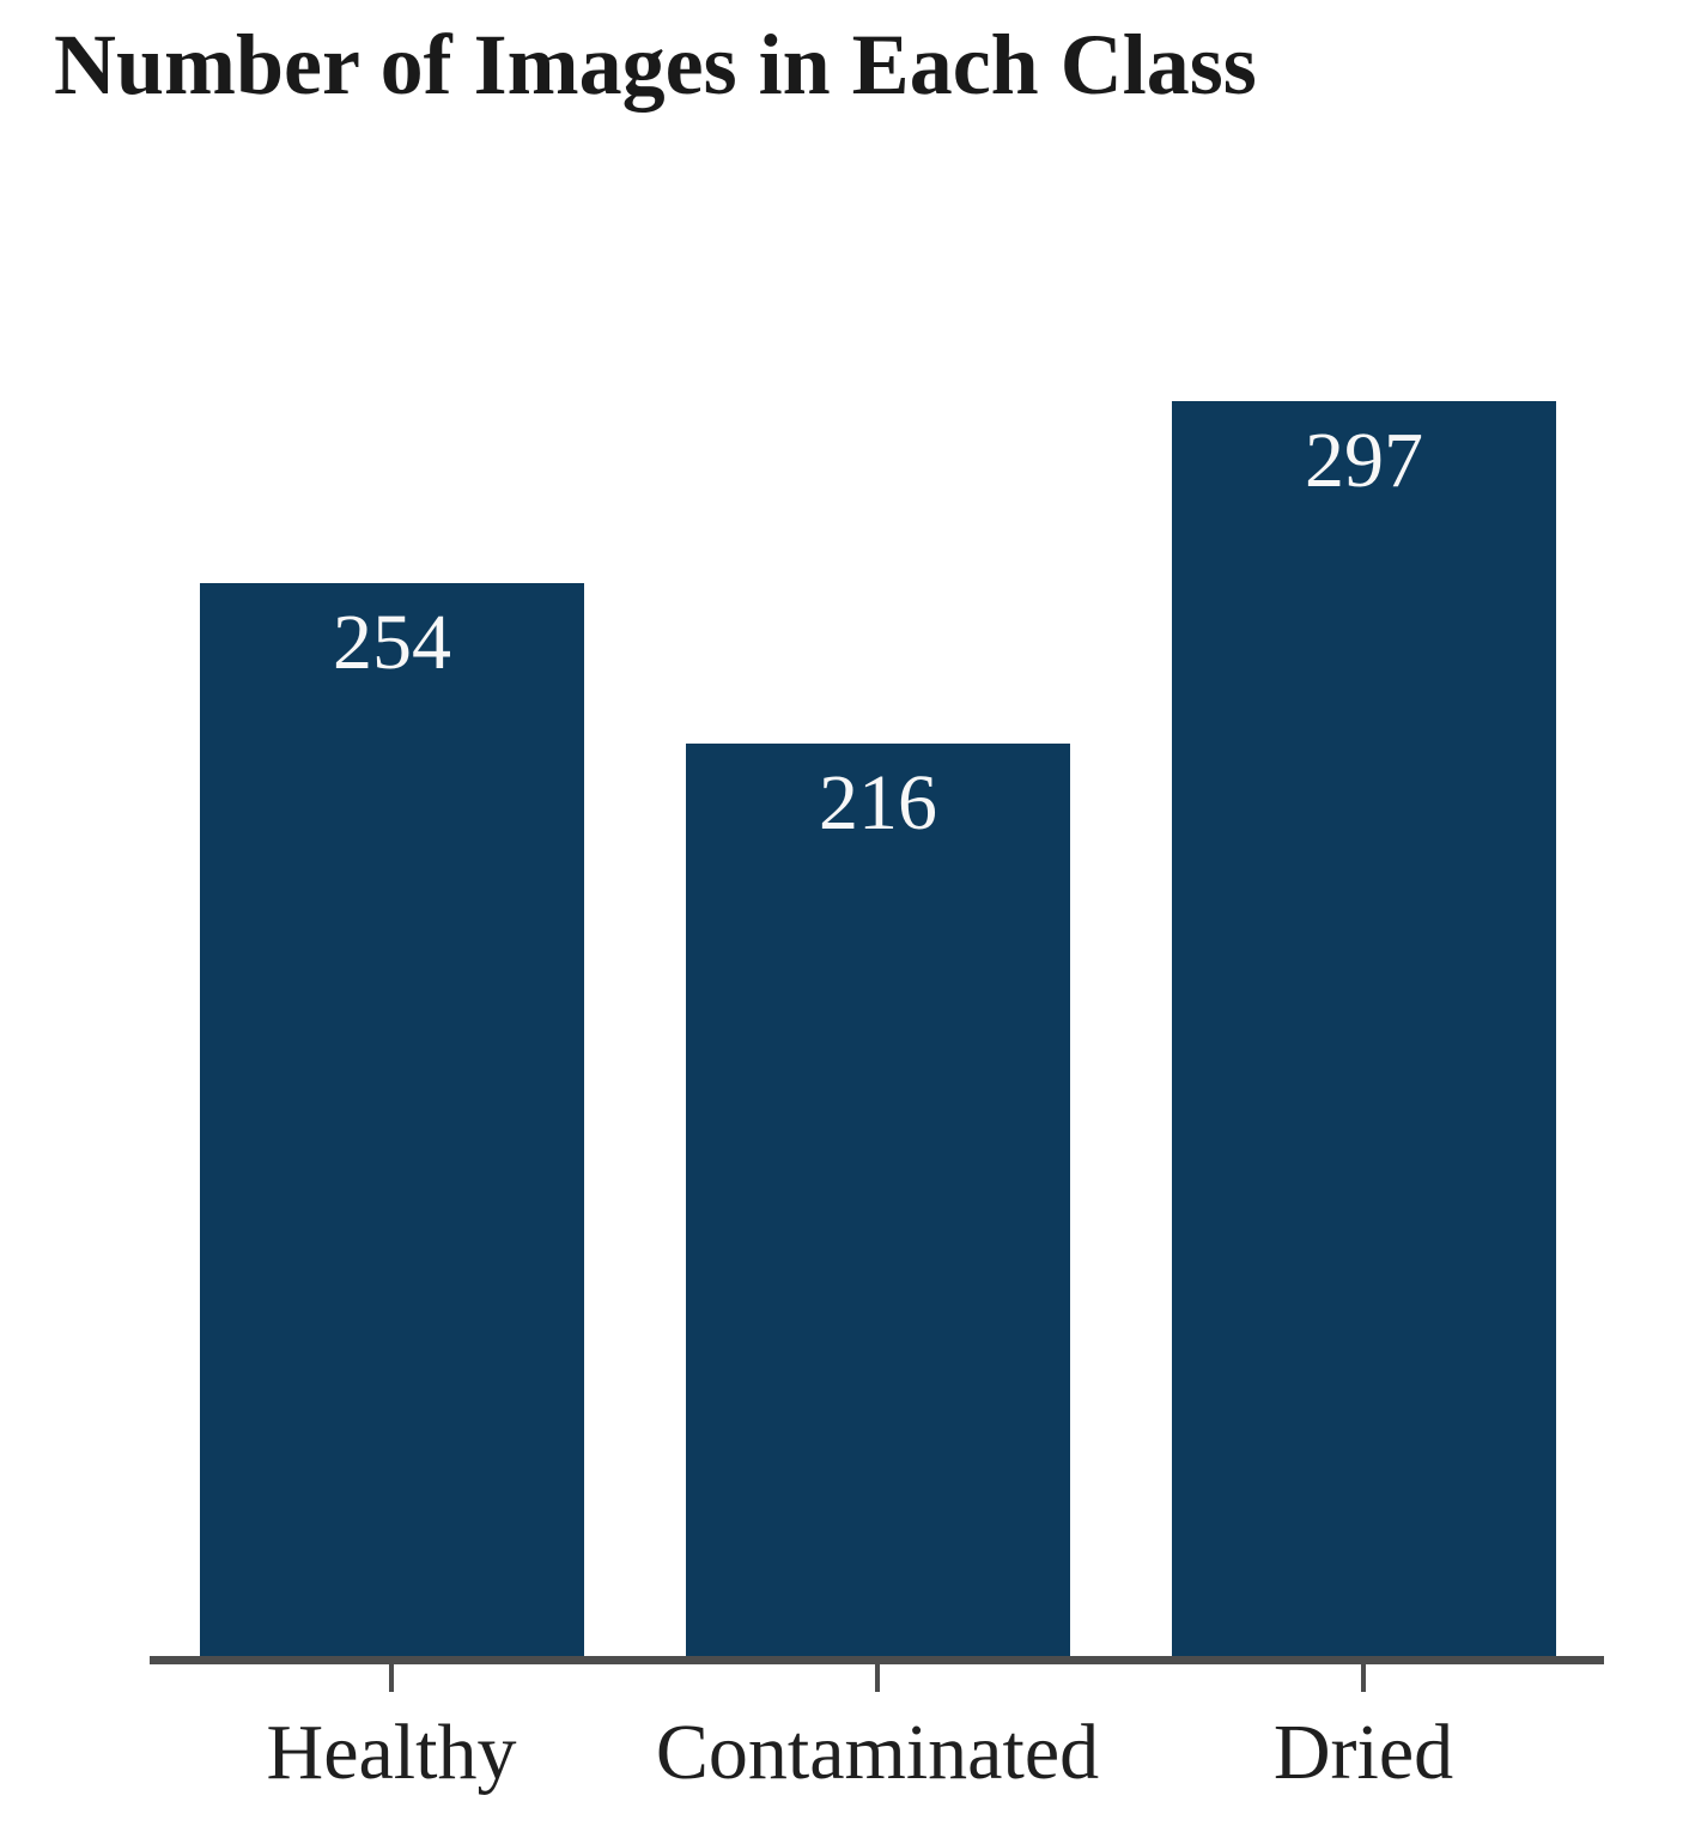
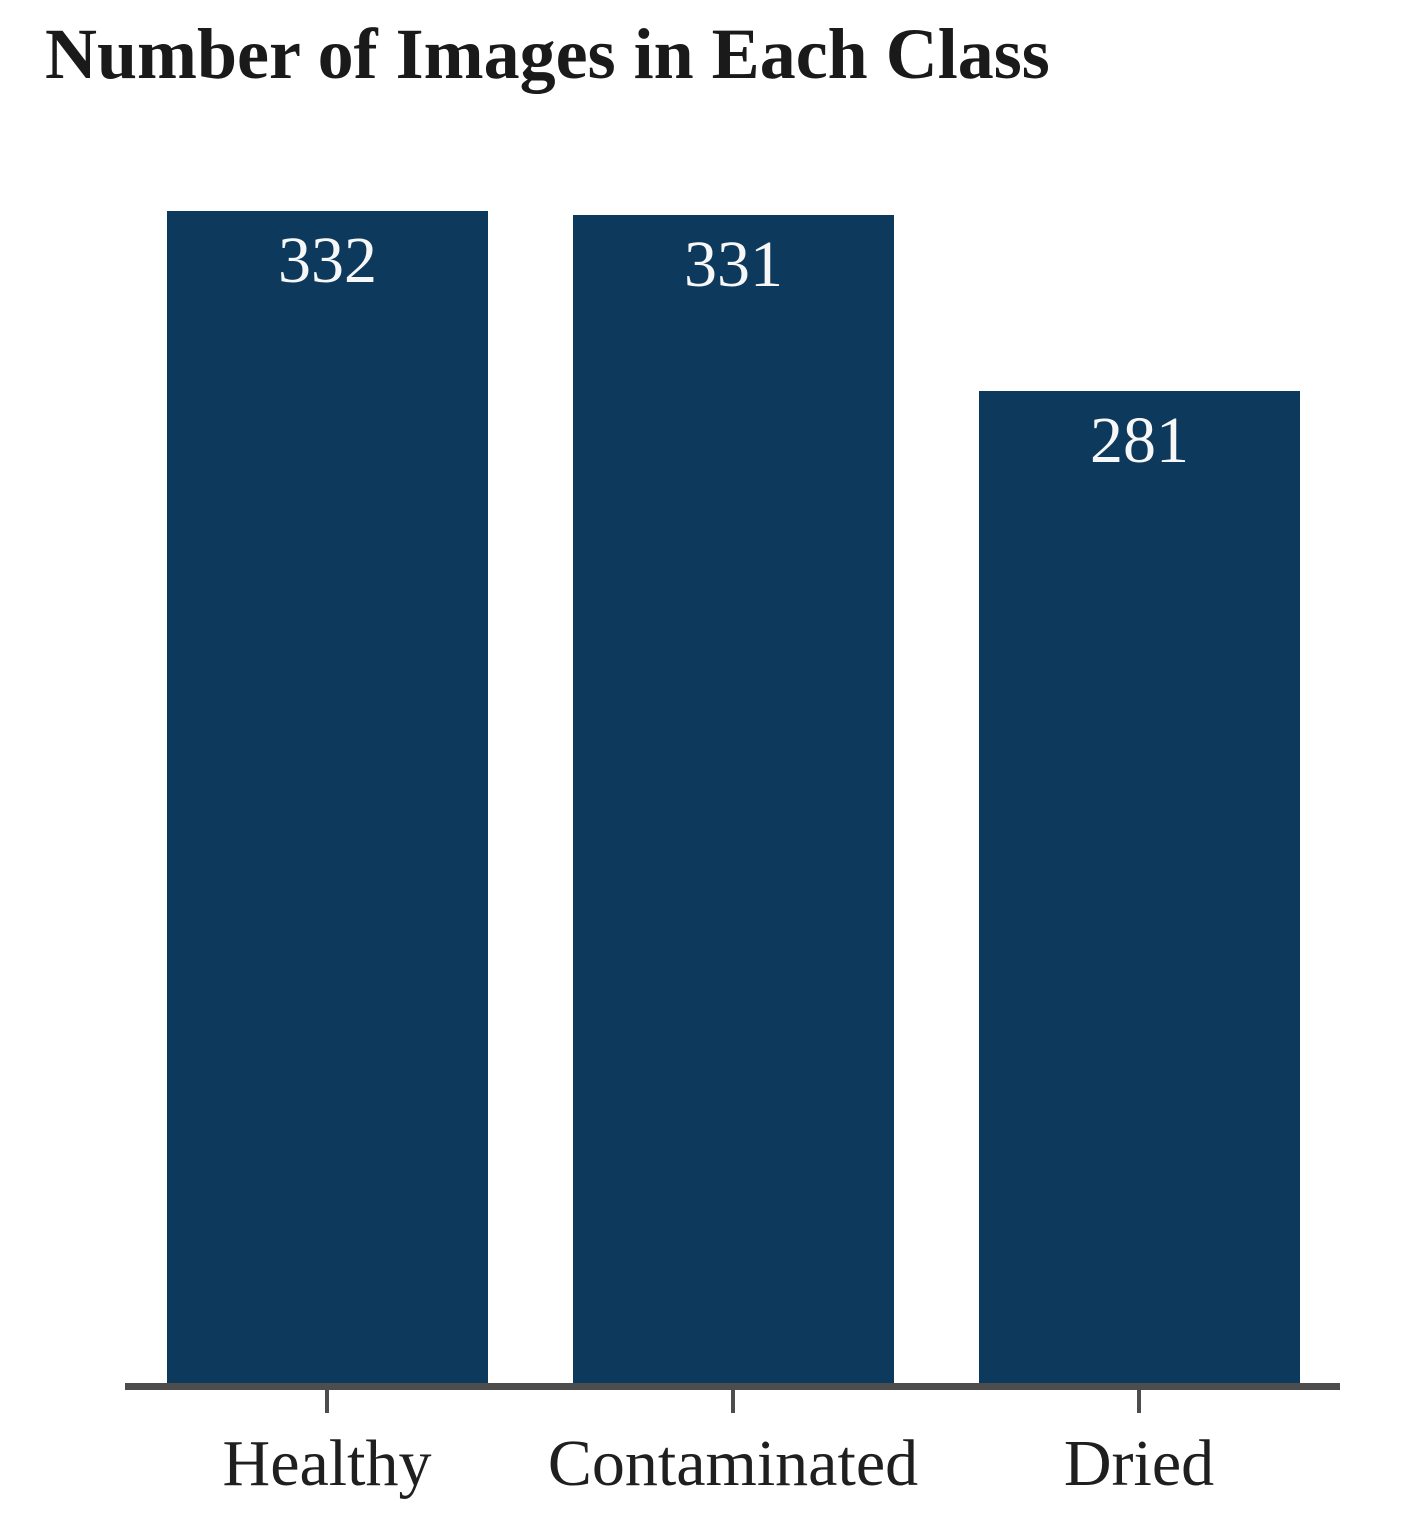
Healthy: 254 -> 332
Contaminated: 216 -> 331
Dried: 297 -> 281
